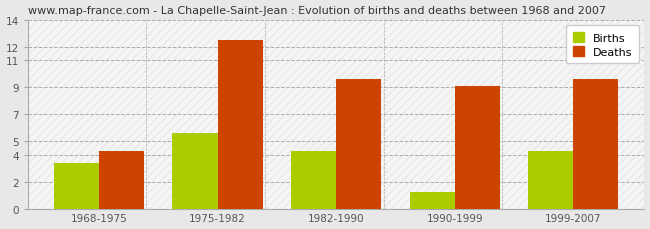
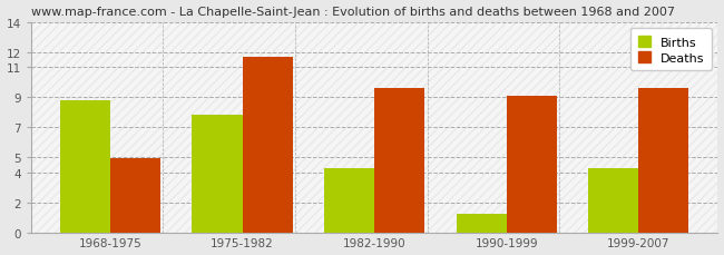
Births/1968-1975: 3.4 -> 8.8
Deaths/1968-1975: 4.3 -> 4.9
Births/1975-1982: 5.6 -> 7.8
Deaths/1975-1982: 12.5 -> 11.7
